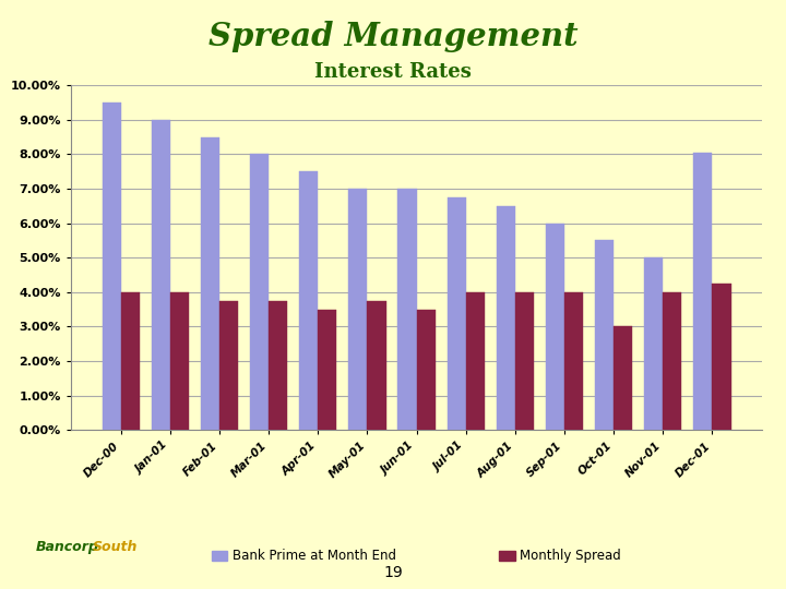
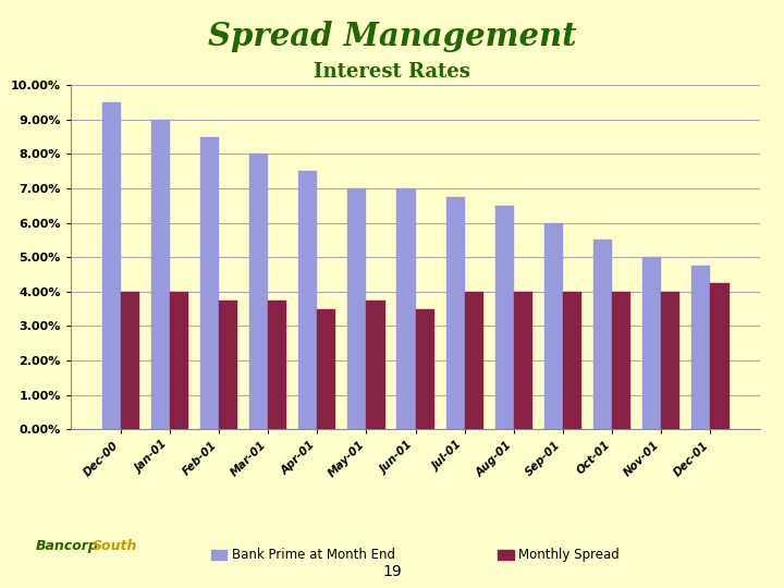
Monthly Spread/Oct-01: 3.00% -> 4.00%
Bank Prime at Month End/Dec-01: 8.05% -> 4.75%
